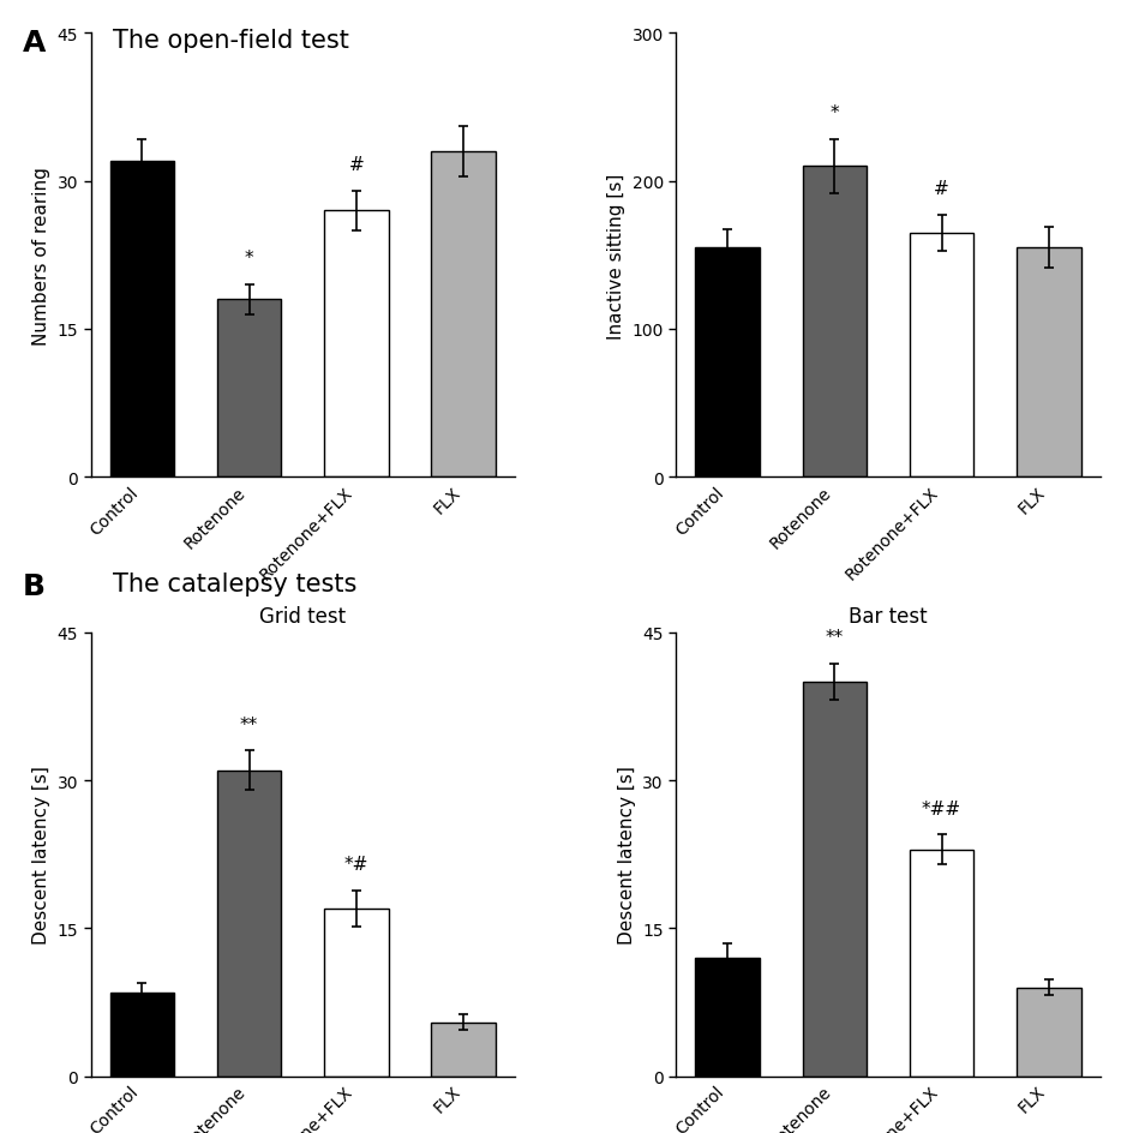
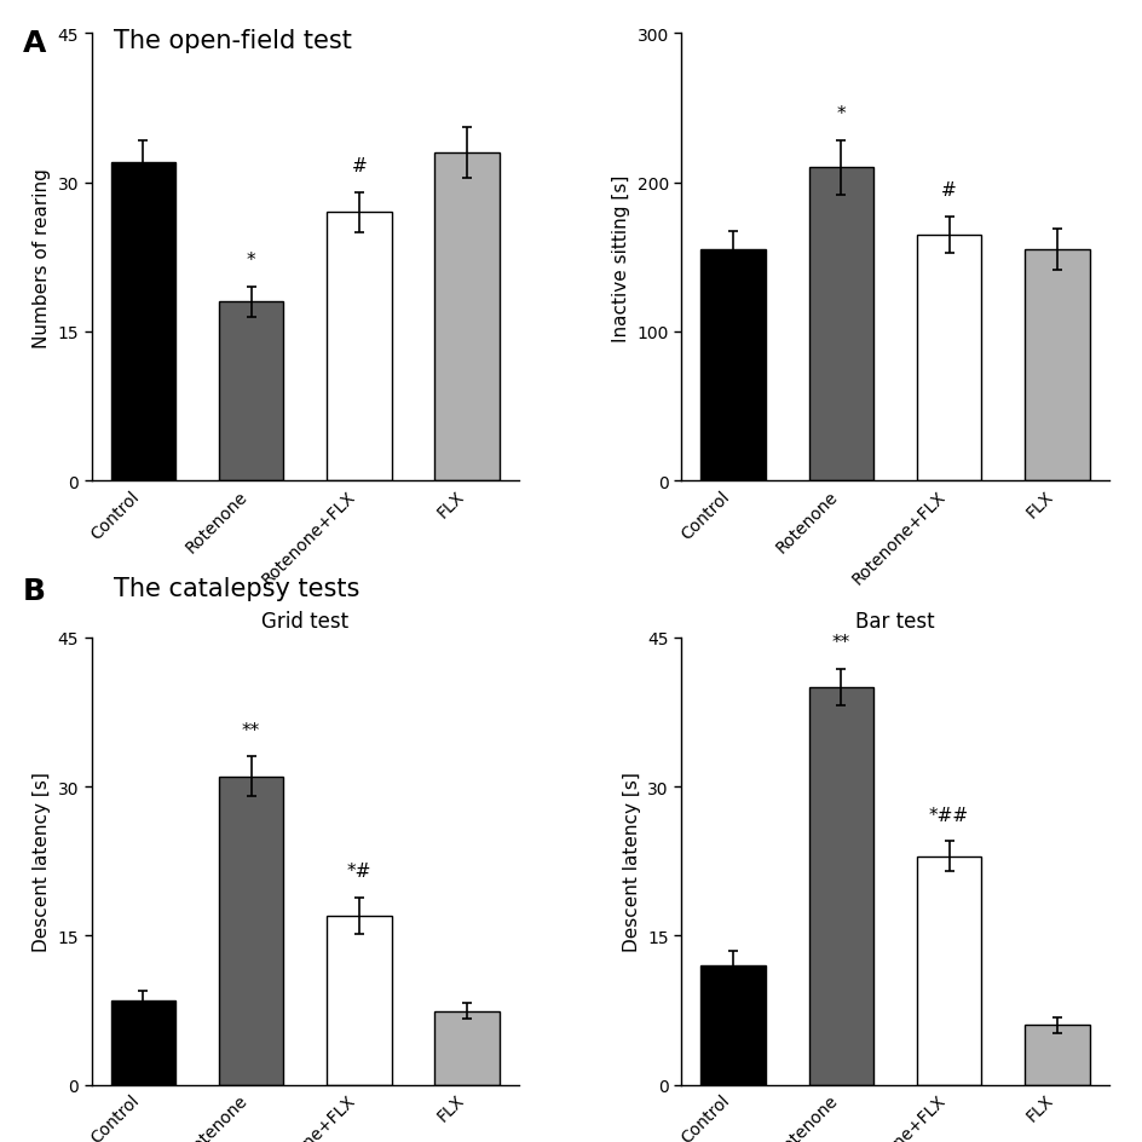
Grid test/FLX: 5.5 -> 7.4
Bar test/FLX: 9 -> 6
